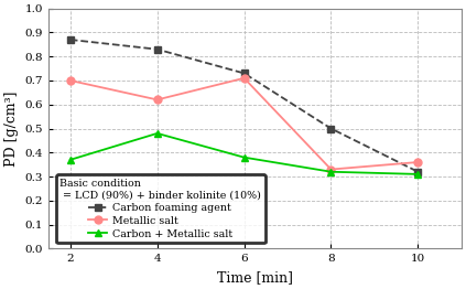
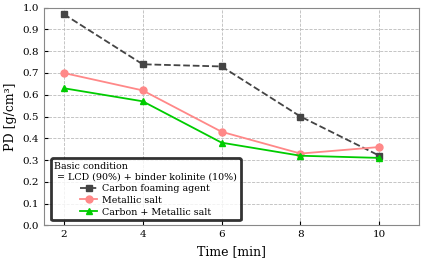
Carbon foaming agent/2: 0.87 -> 0.97
Carbon + Metallic salt/2: 0.37 -> 0.63
Carbon foaming agent/4: 0.83 -> 0.74
Carbon + Metallic salt/4: 0.48 -> 0.57
Metallic salt/6: 0.71 -> 0.43
